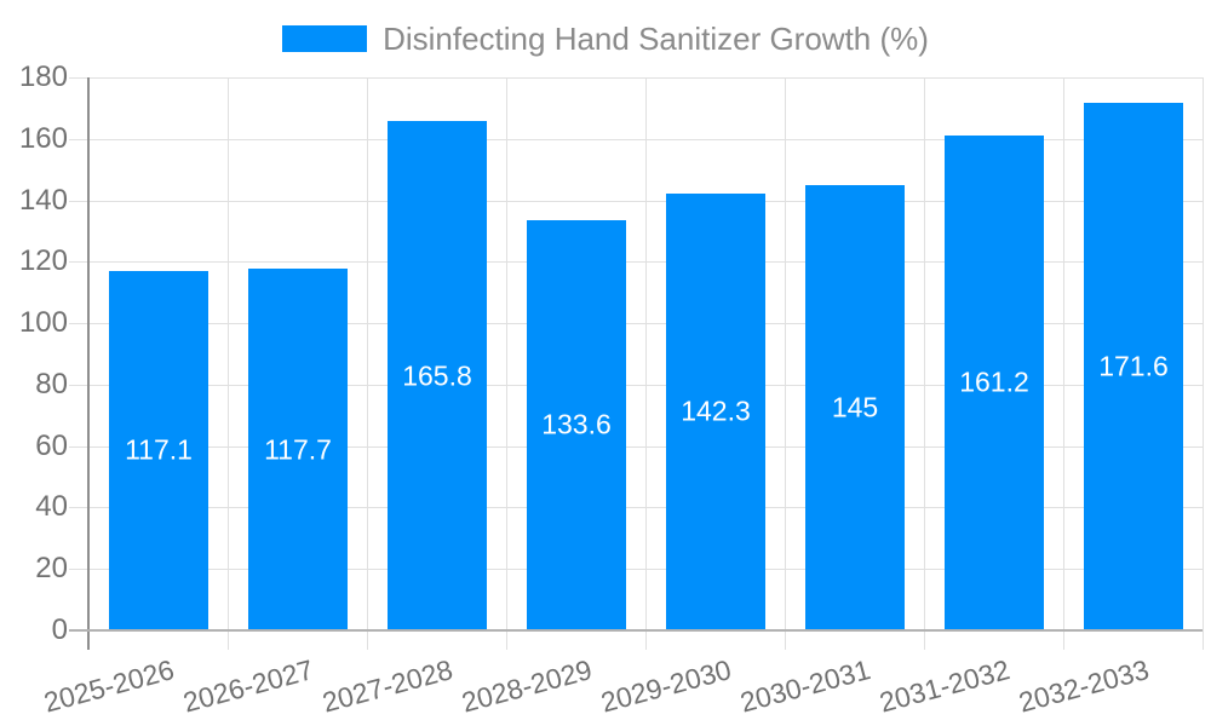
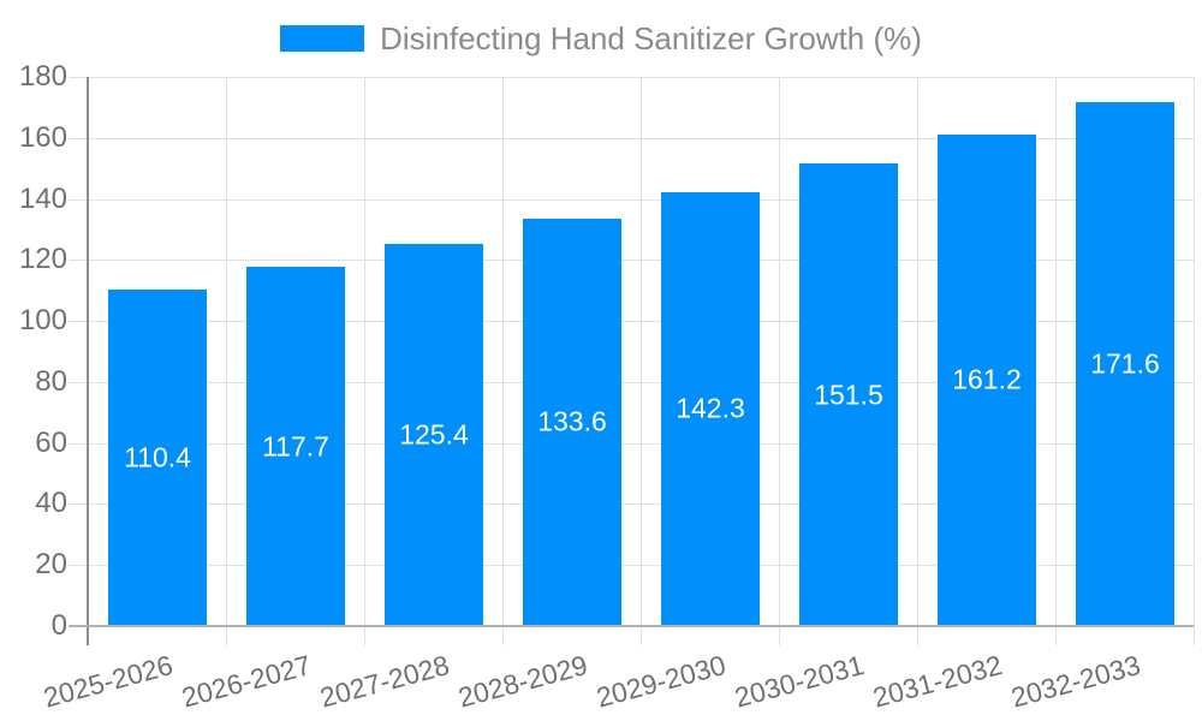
2025-2026: 117.1 -> 110.4
2027-2028: 165.8 -> 125.4
2030-2031: 145 -> 151.5
